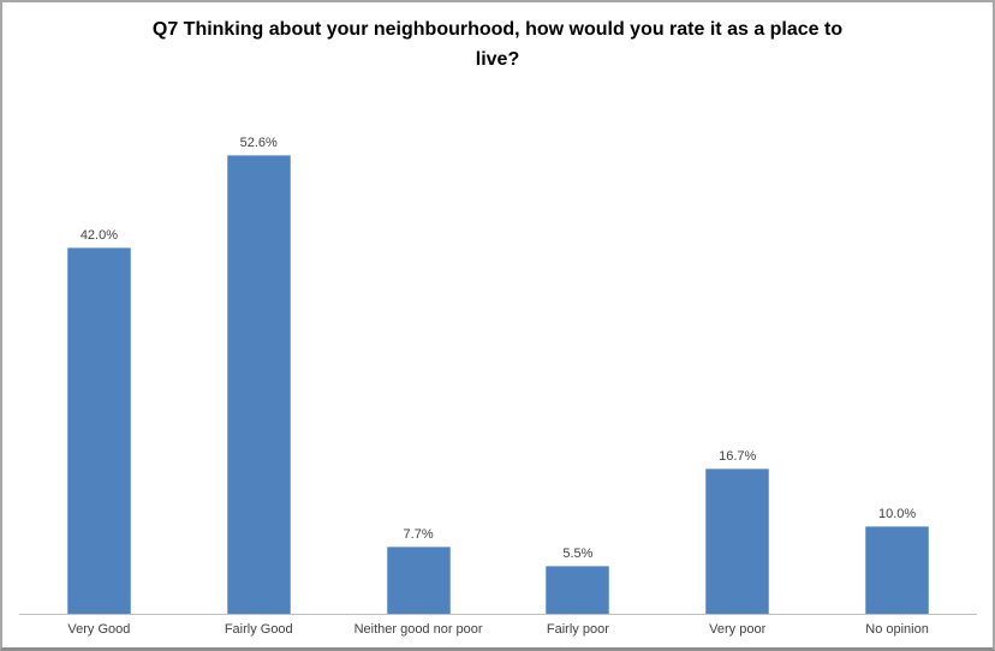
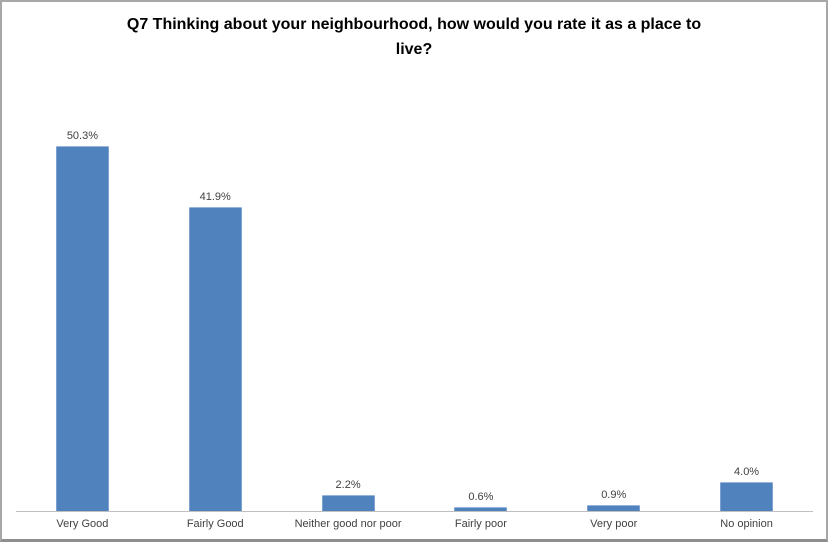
Very Good: 42.0% -> 50.3%
Fairly Good: 52.6% -> 41.9%
Neither good nor poor: 7.7% -> 2.2%
Fairly poor: 5.5% -> 0.6%
Very poor: 16.7% -> 0.9%
No opinion: 10.0% -> 4.0%
